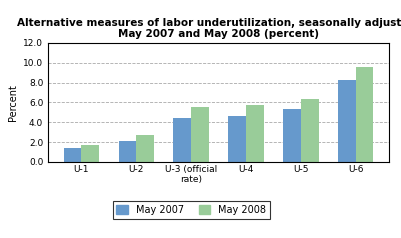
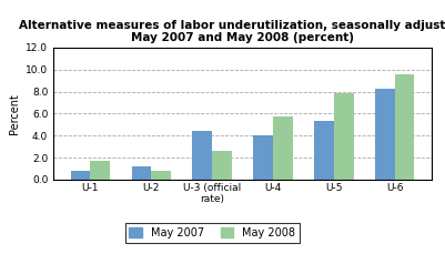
May 2007/U-1: 1.4 -> 0.8
May 2007/U-2: 2.1 -> 1.2
May 2008/U-2: 2.7 -> 0.8
May 2008/U-3 (official rate): 5.5 -> 2.6
May 2007/U-4: 4.6 -> 4.0
May 2008/U-5: 6.3 -> 7.8
